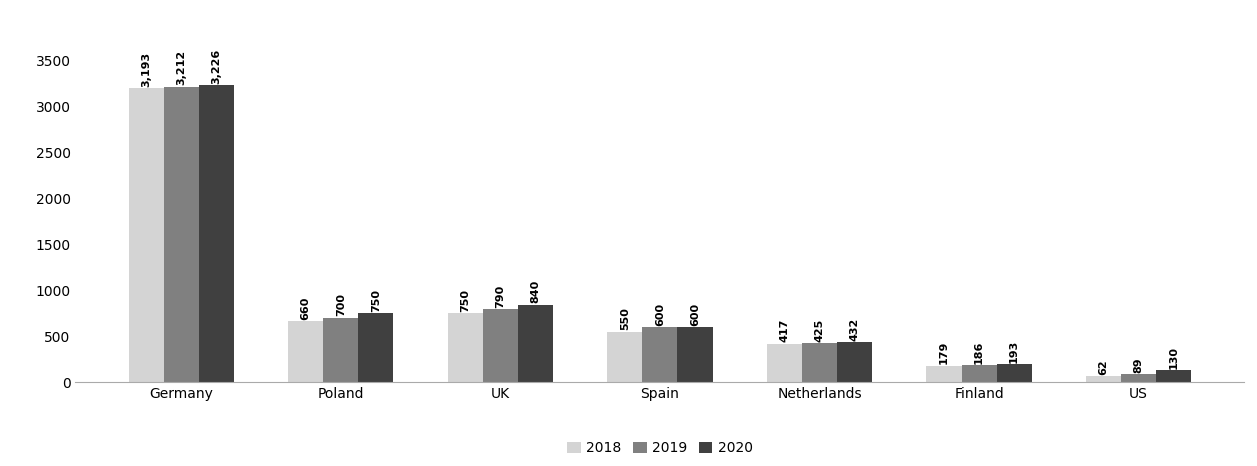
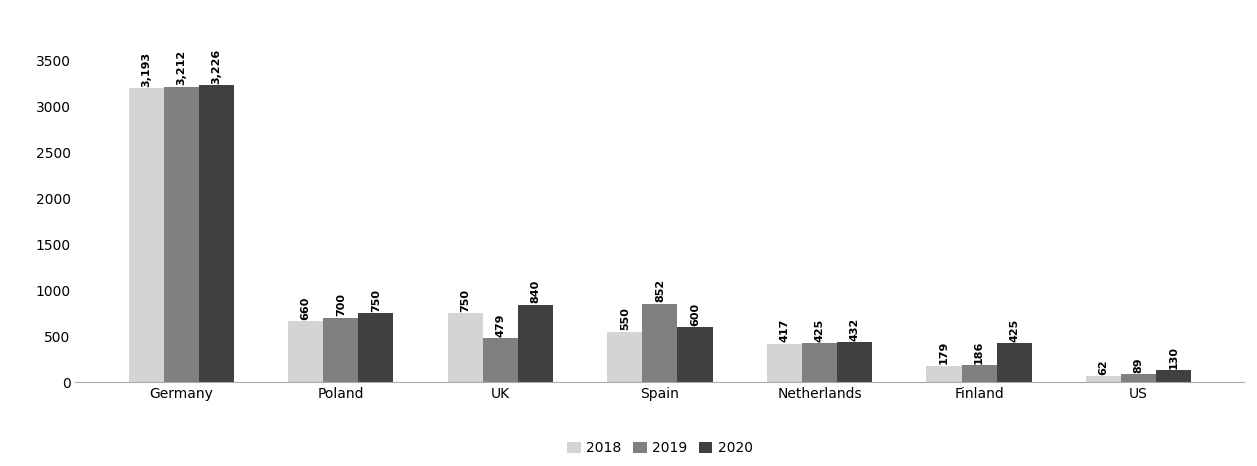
2019/UK: 790 -> 479
2019/Spain: 600 -> 852
2020/Finland: 193 -> 425
